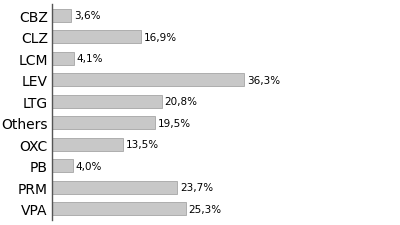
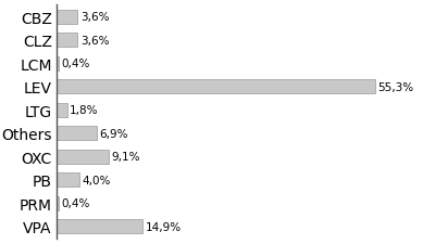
CLZ: 16,9% -> 3,6%
LCM: 4,1% -> 0,4%
LEV: 36,3% -> 55,3%
LTG: 20,8% -> 1,8%
Others: 19,5% -> 6,9%
OXC: 13,5% -> 9,1%
PRM: 23,7% -> 0,4%
VPA: 25,3% -> 14,9%
